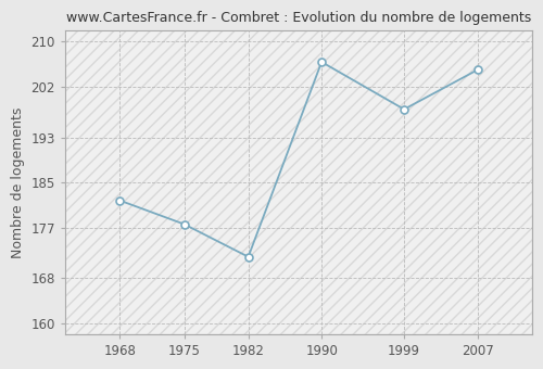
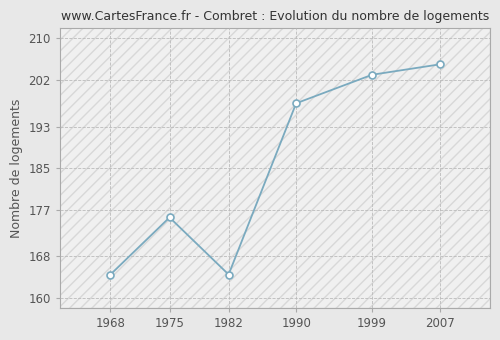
1968: 181.8 -> 164.5
1975: 177.6 -> 175.5
1982: 171.8 -> 164.5
1990: 206.4 -> 197.5
1999: 198.0 -> 203.0
